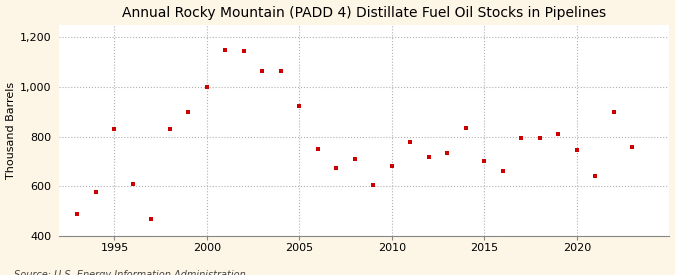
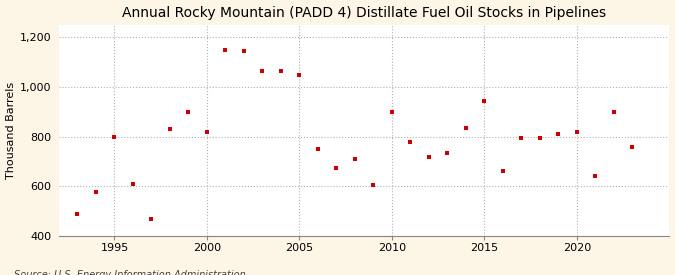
1995: 830 -> 800
2000: 1,000 -> 820
2005: 925 -> 1,050
2010: 680 -> 900
2015: 700 -> 945
2020: 745 -> 820
